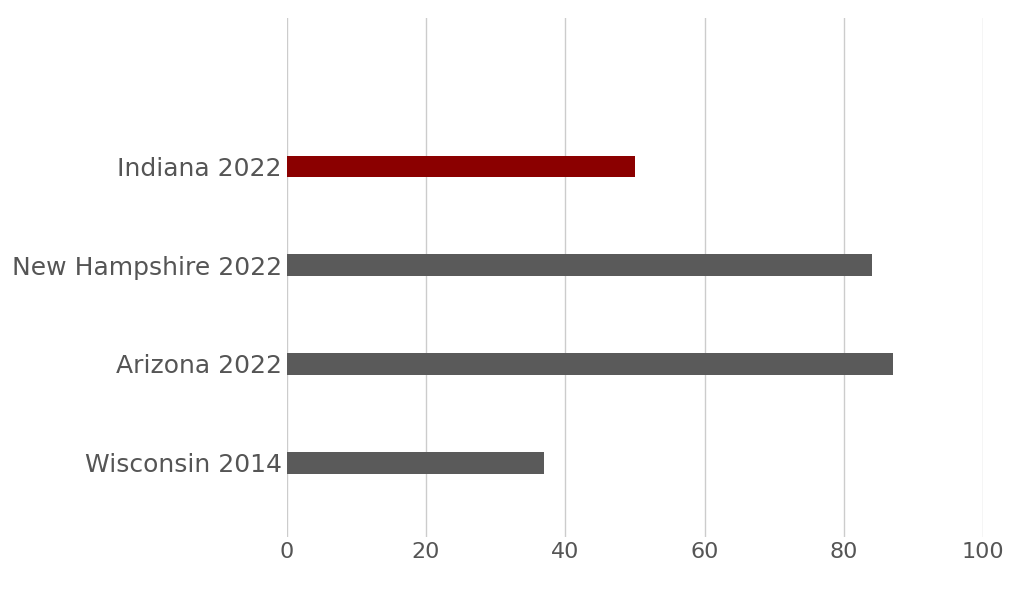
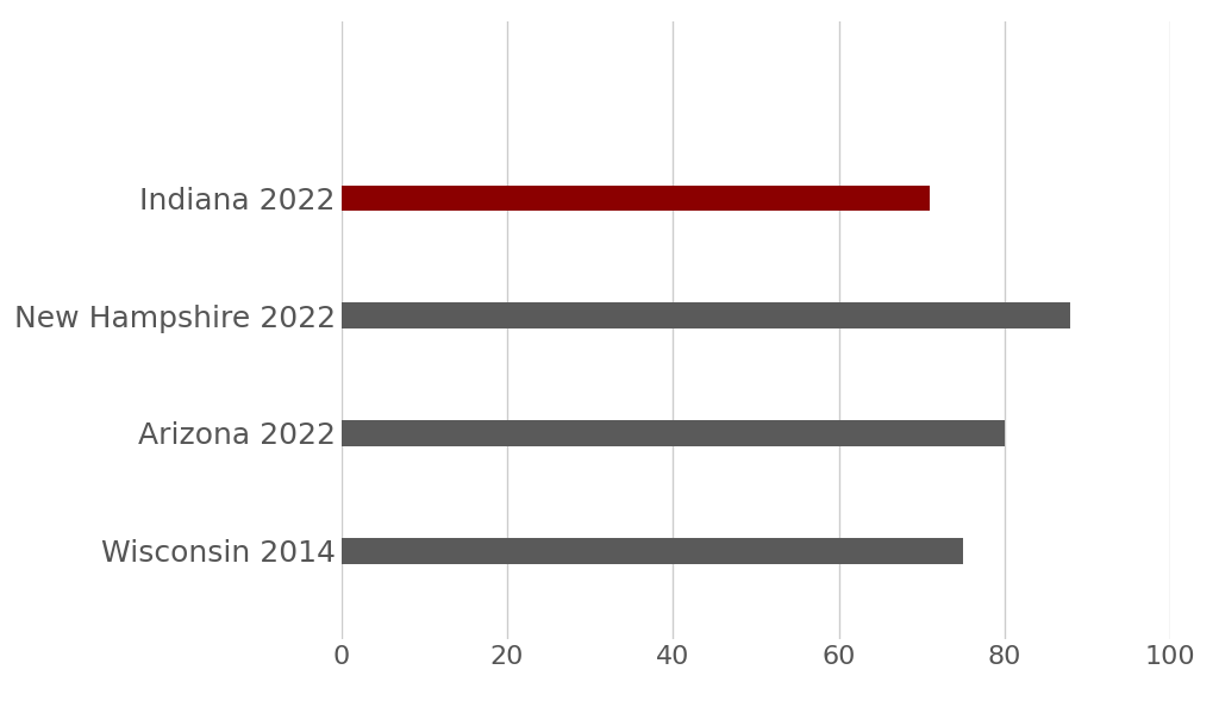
Indiana 2022: 50 -> 71
New Hampshire 2022: 84 -> 88
Arizona 2022: 87 -> 80
Wisconsin 2014: 37 -> 75
